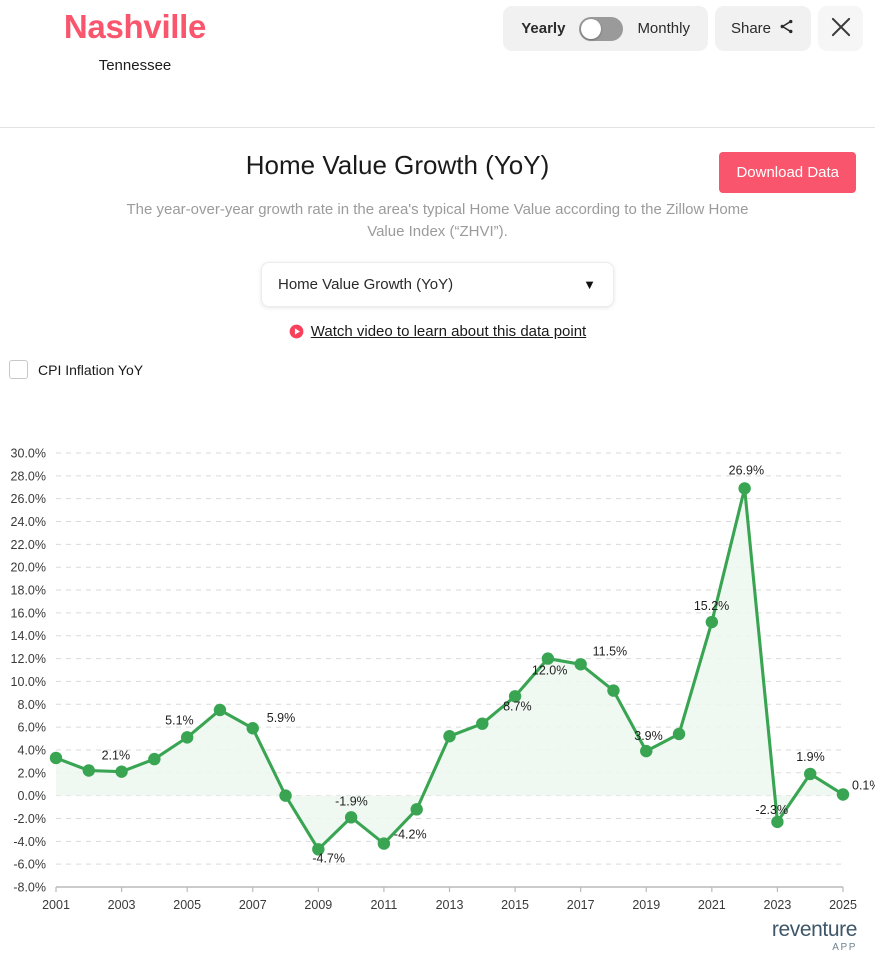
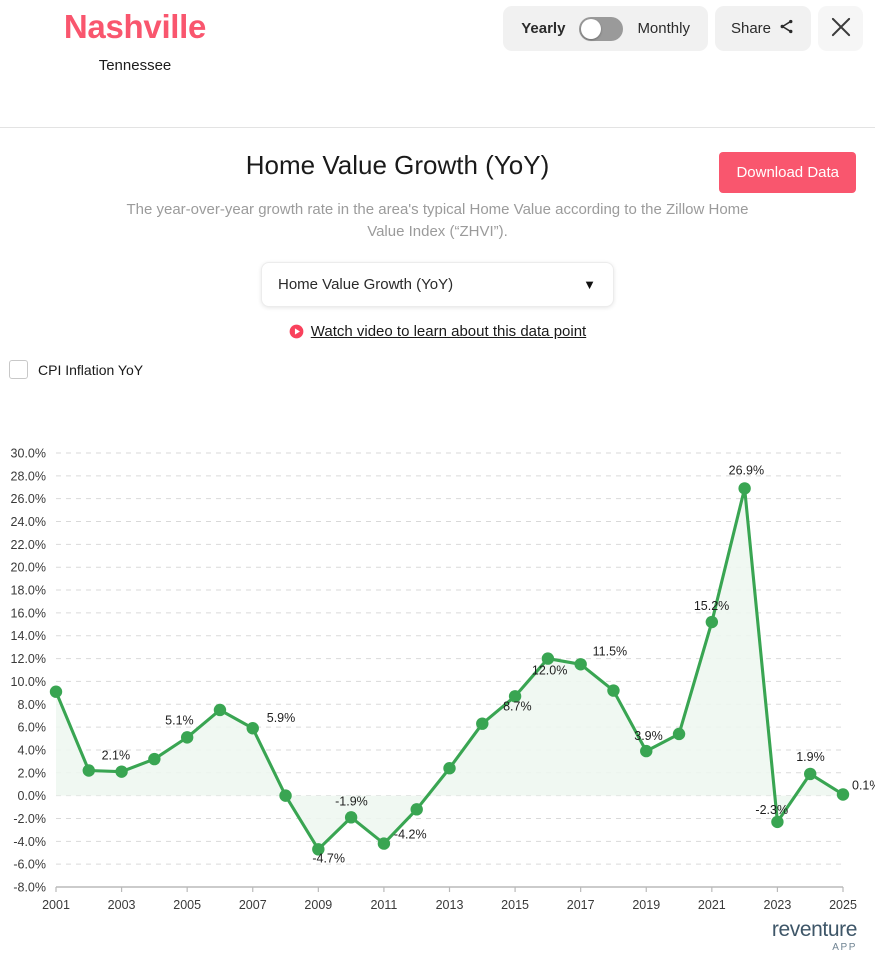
2001: 3.3% -> 9.1%
2013: 5.2% -> 2.4%
